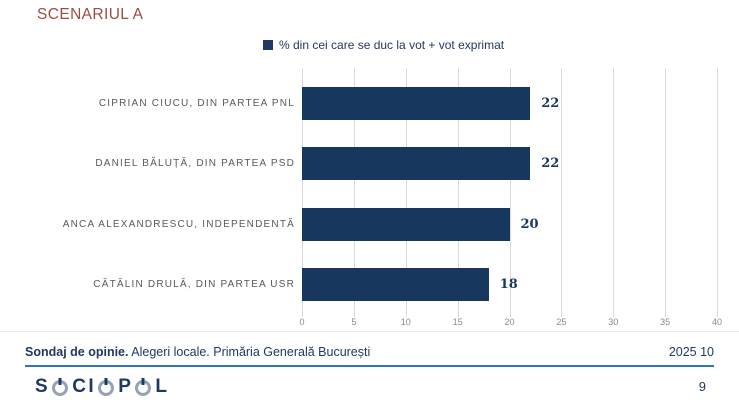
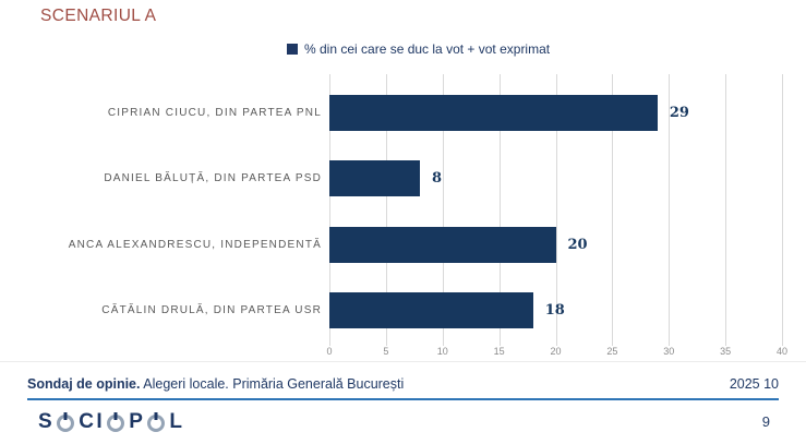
CIPRIAN CIUCU, DIN PARTEA PNL: 22 -> 29
DANIEL BĂLUȚĂ, DIN PARTEA PSD: 22 -> 8
